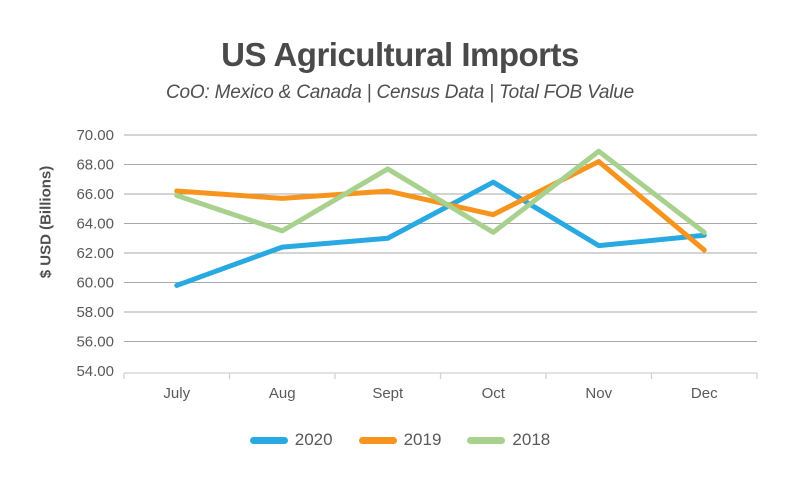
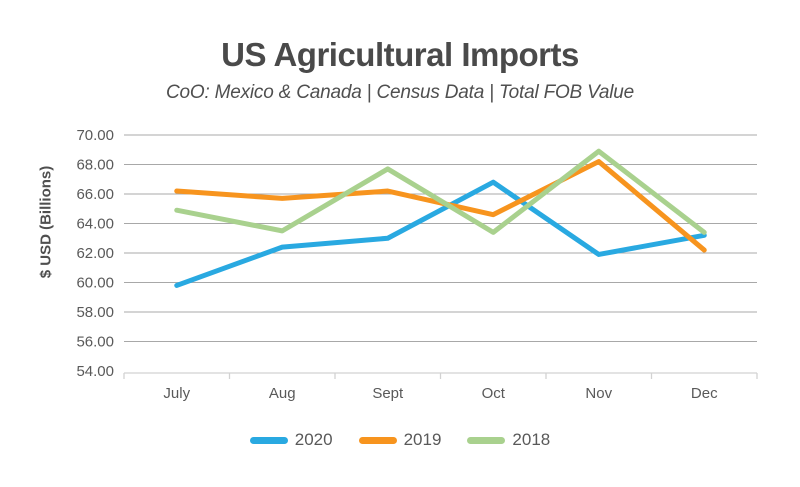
2018/July: 65.9 -> 64.9
2020/Nov: 62.5 -> 61.9
